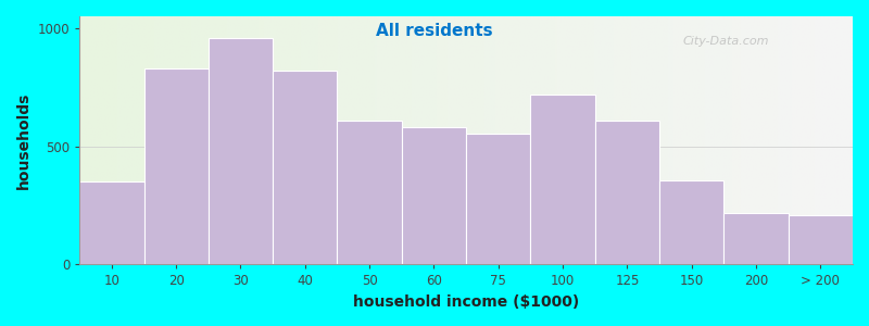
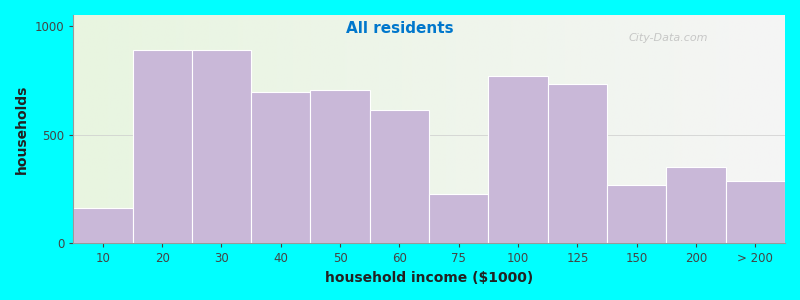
10: 350 -> 165
20: 830 -> 890
30: 960 -> 890
40: 820 -> 695
50: 610 -> 705
60: 580 -> 615
75: 555 -> 225
100: 720 -> 770
125: 610 -> 735
150: 355 -> 270
200: 220 -> 350
> 200: 210 -> 285
